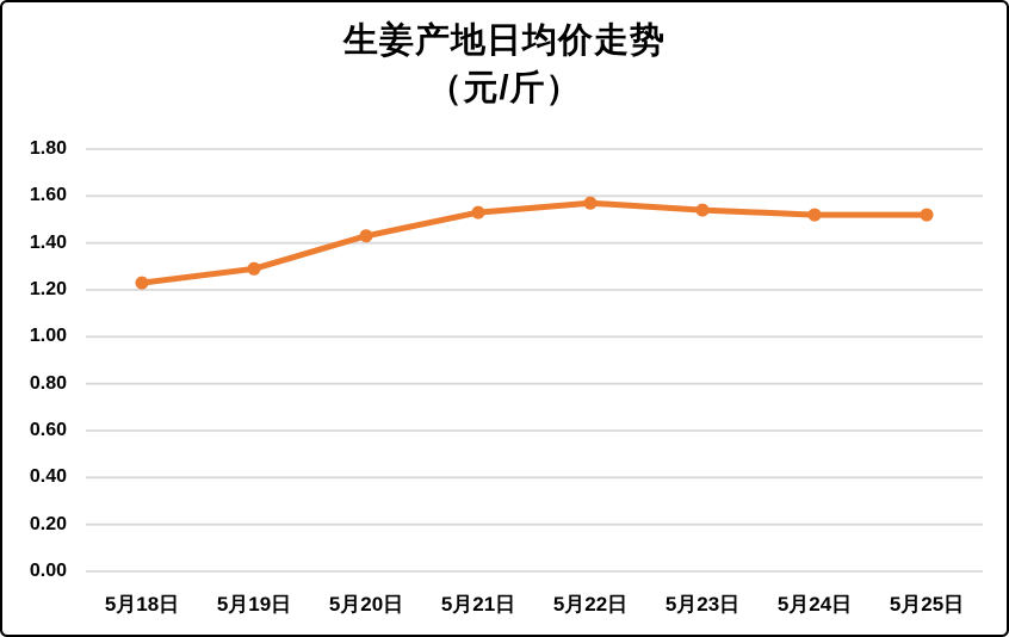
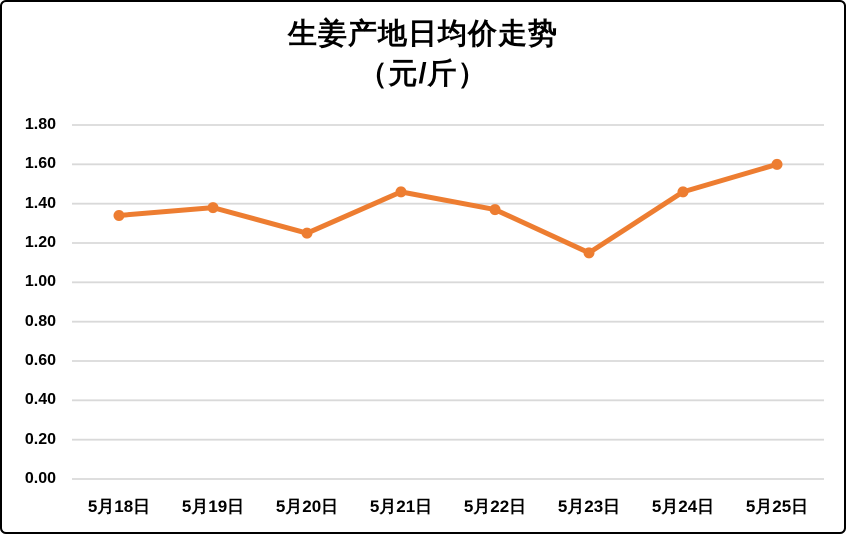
5月18日: 1.23 -> 1.34
5月19日: 1.29 -> 1.38
5月20日: 1.43 -> 1.25
5月21日: 1.53 -> 1.46
5月22日: 1.57 -> 1.37
5月23日: 1.54 -> 1.15
5月24日: 1.52 -> 1.46
5月25日: 1.52 -> 1.60
